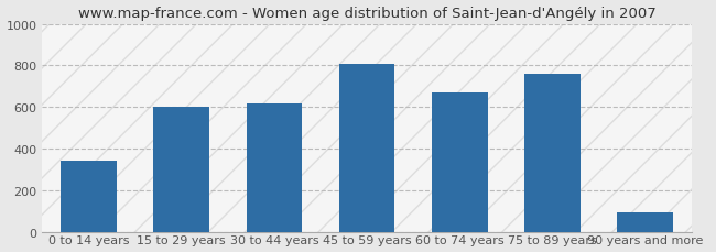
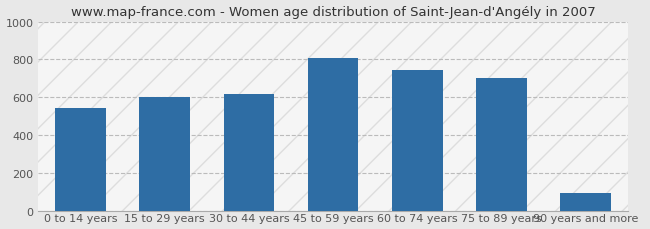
0 to 14 years: 340 -> 540
60 to 74 years: 670 -> 740
75 to 89 years: 760 -> 700
